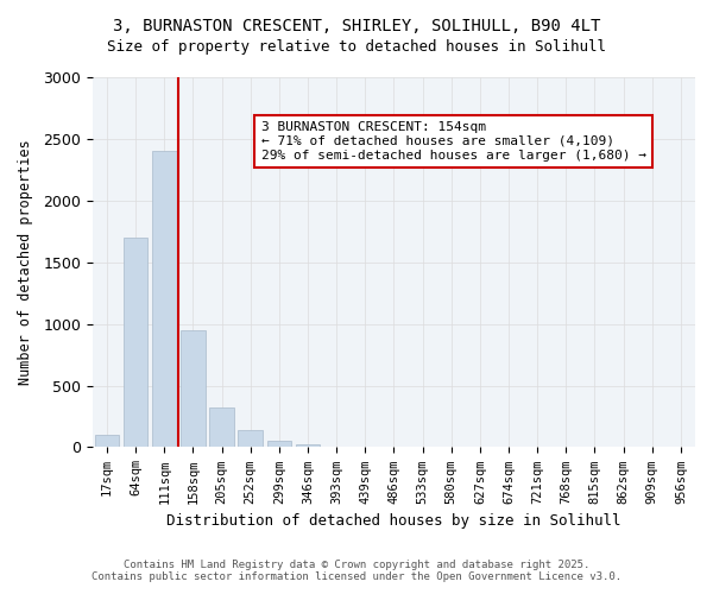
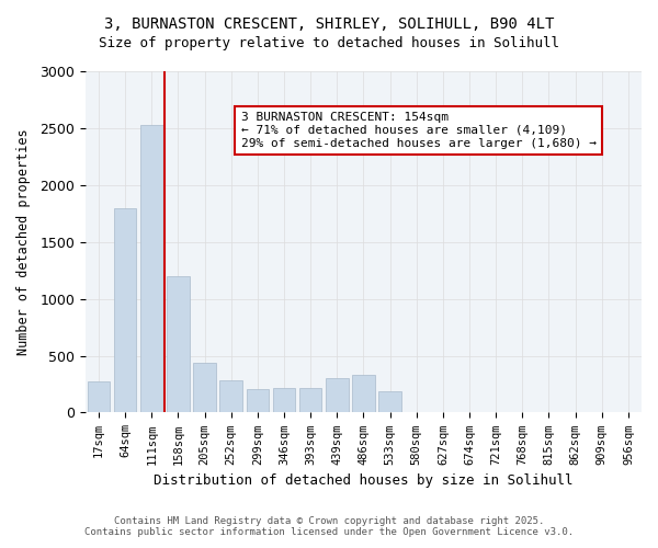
17sqm: 100 -> 270
64sqm: 1700 -> 1800
111sqm: 2400 -> 2530
158sqm: 950 -> 1200
205sqm: 320 -> 440
252sqm: 140 -> 280
299sqm: 50 -> 210
346sqm: 20 -> 220
393sqm: 0 -> 220
439sqm: 0 -> 300
486sqm: 0 -> 330
533sqm: 0 -> 190
